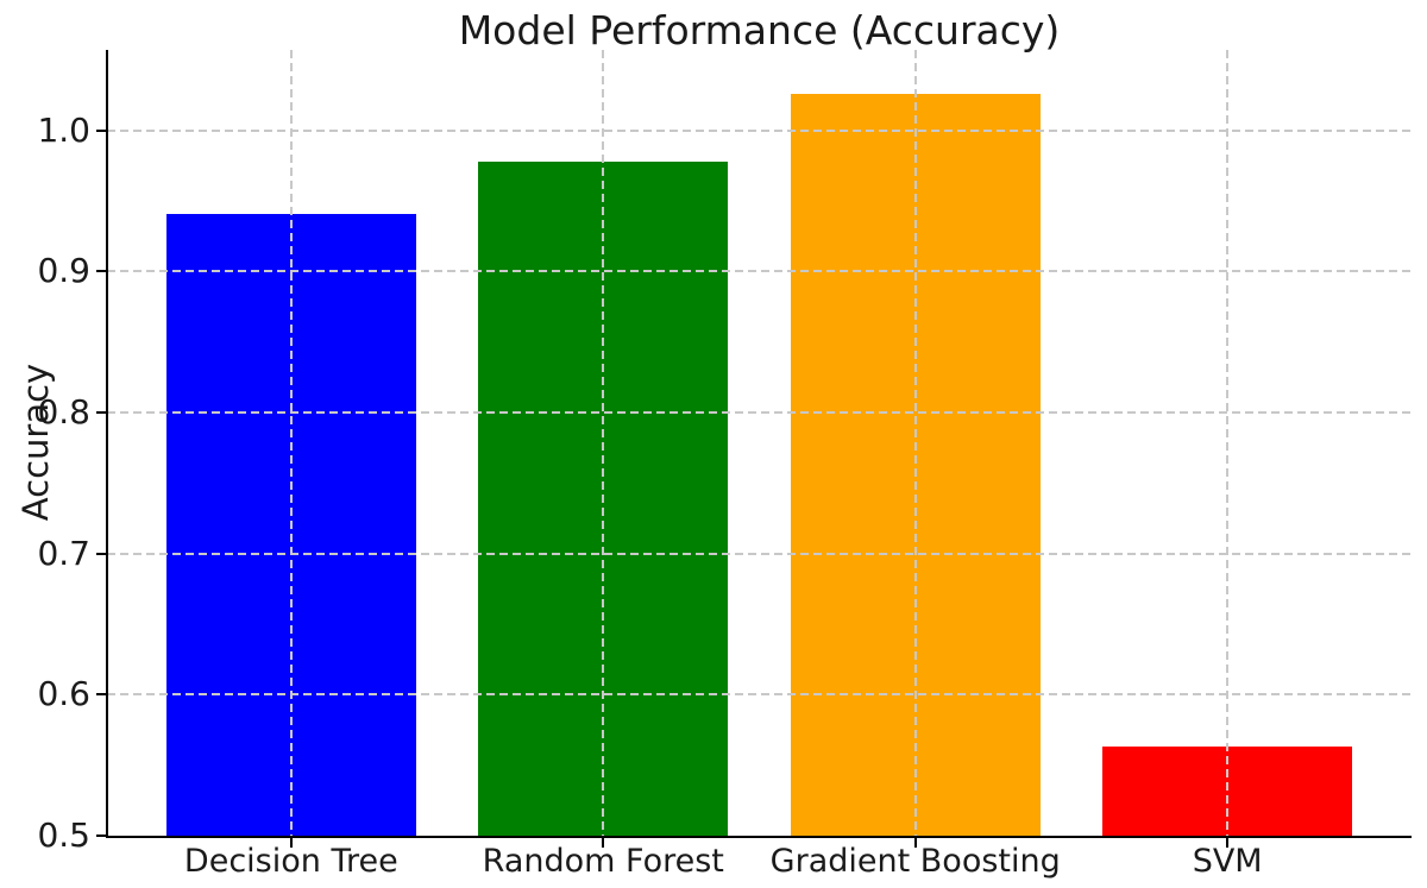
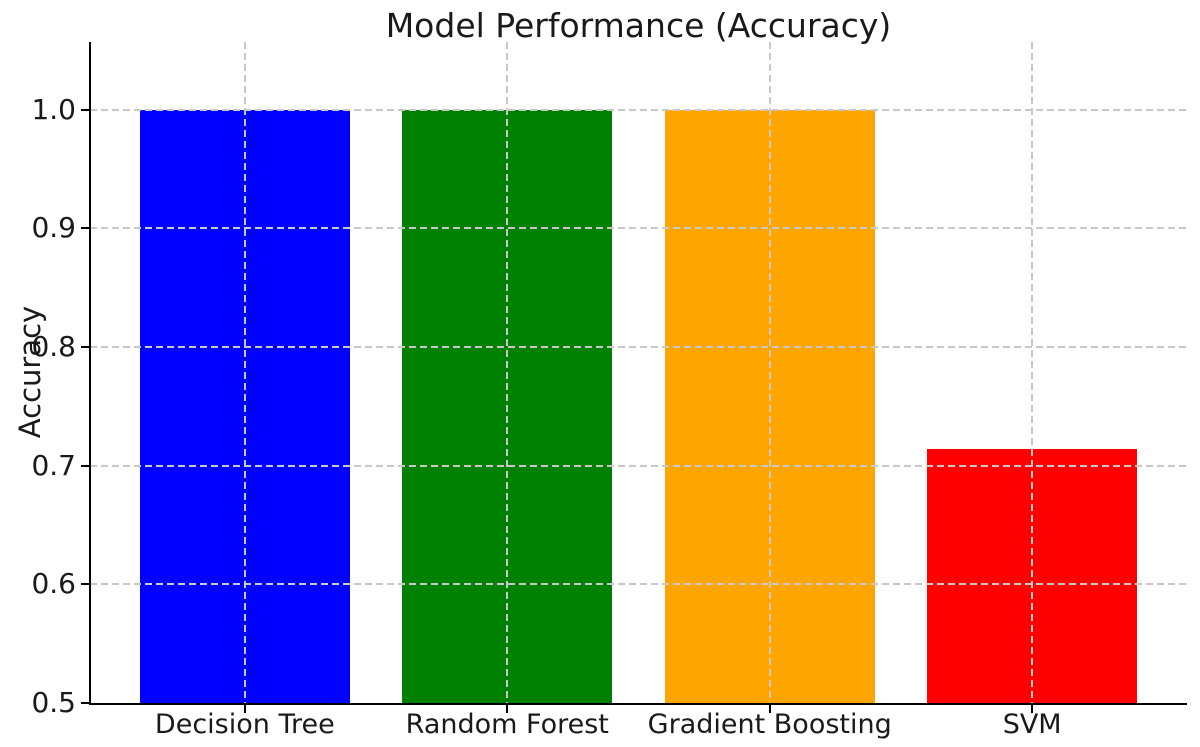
Decision Tree: 0.941 -> 1.000
Random Forest: 0.978 -> 1.000
Gradient Boosting: 1.026 -> 1.000
SVM: 0.563 -> 0.714
